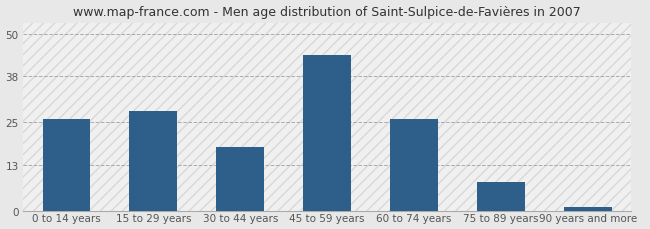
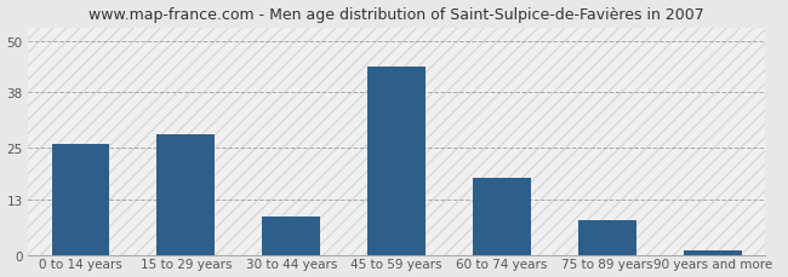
30 to 44 years: 18 -> 9
60 to 74 years: 26 -> 18
